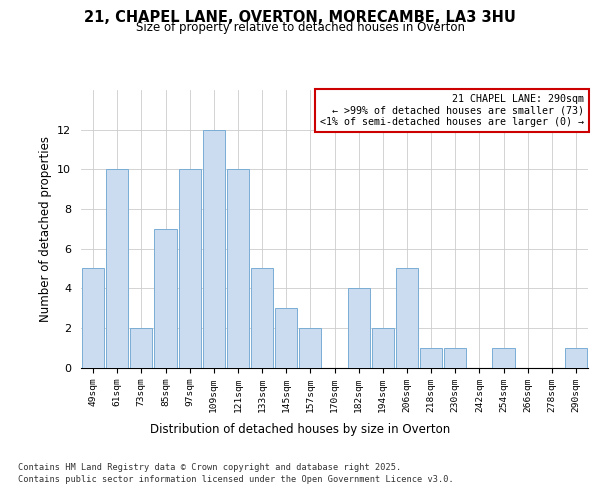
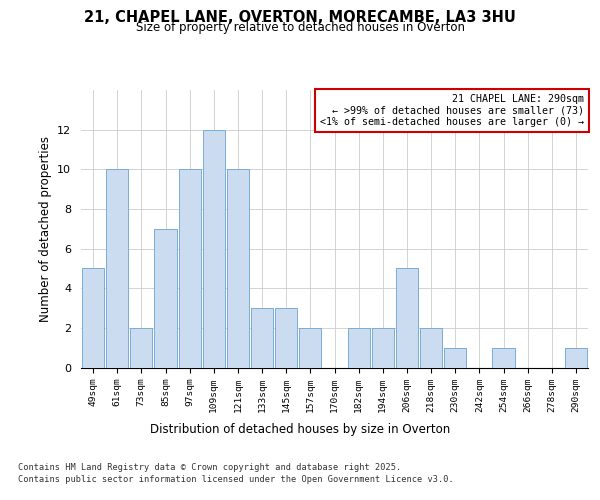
133sqm: 5 -> 3
182sqm: 4 -> 2
218sqm: 1 -> 2
